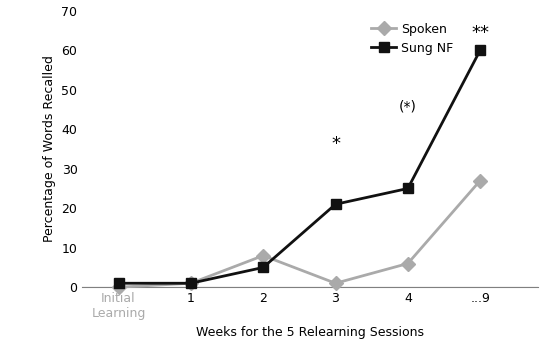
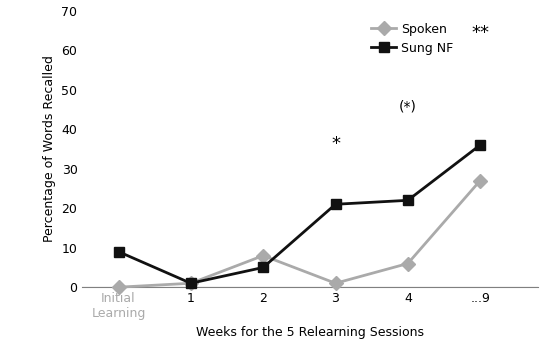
Sung NF/Initial Learning: 1 -> 9
Sung NF/4: 25 -> 22
Sung NF/...9: 60 -> 36
